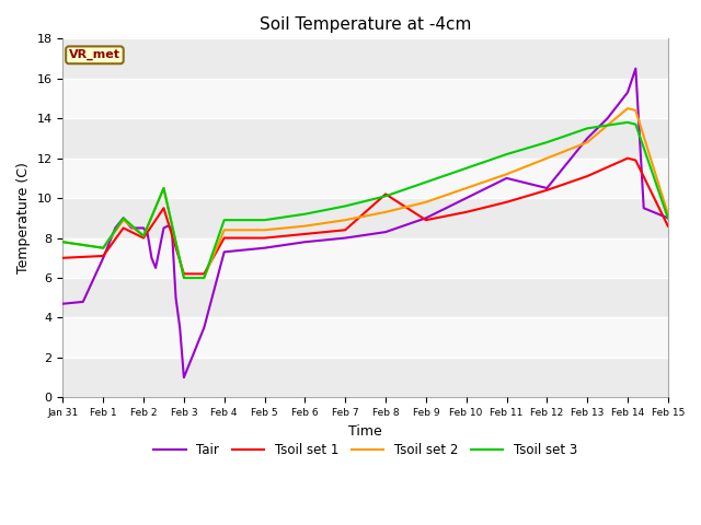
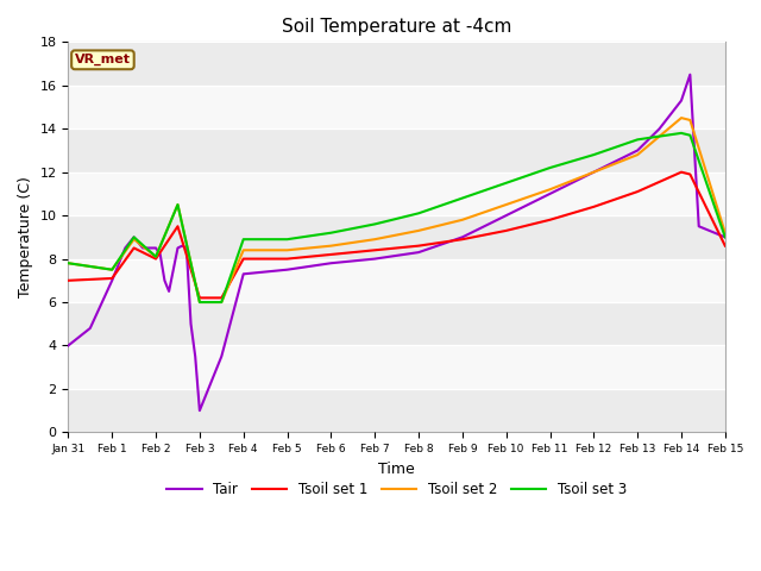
Tair/Jan 31: 4.7 -> 4.0
Tsoil set 1/Feb 8: 10.2 -> 8.6
Tair/Feb 12: 10.5 -> 12.0
